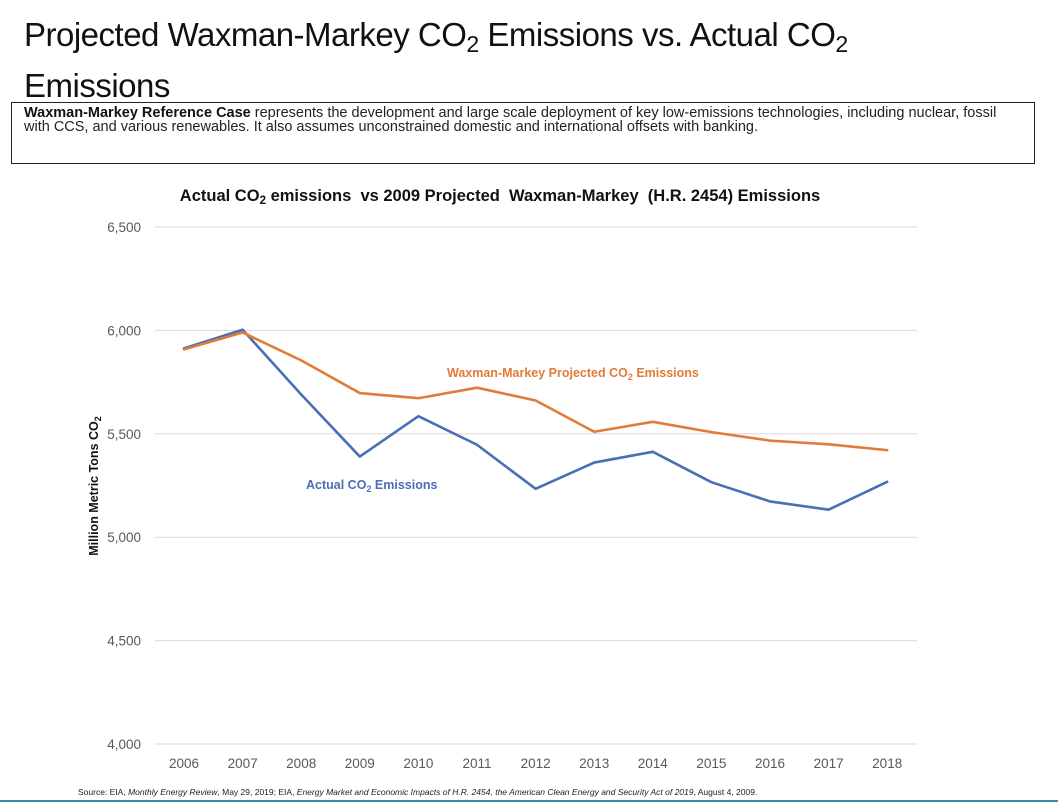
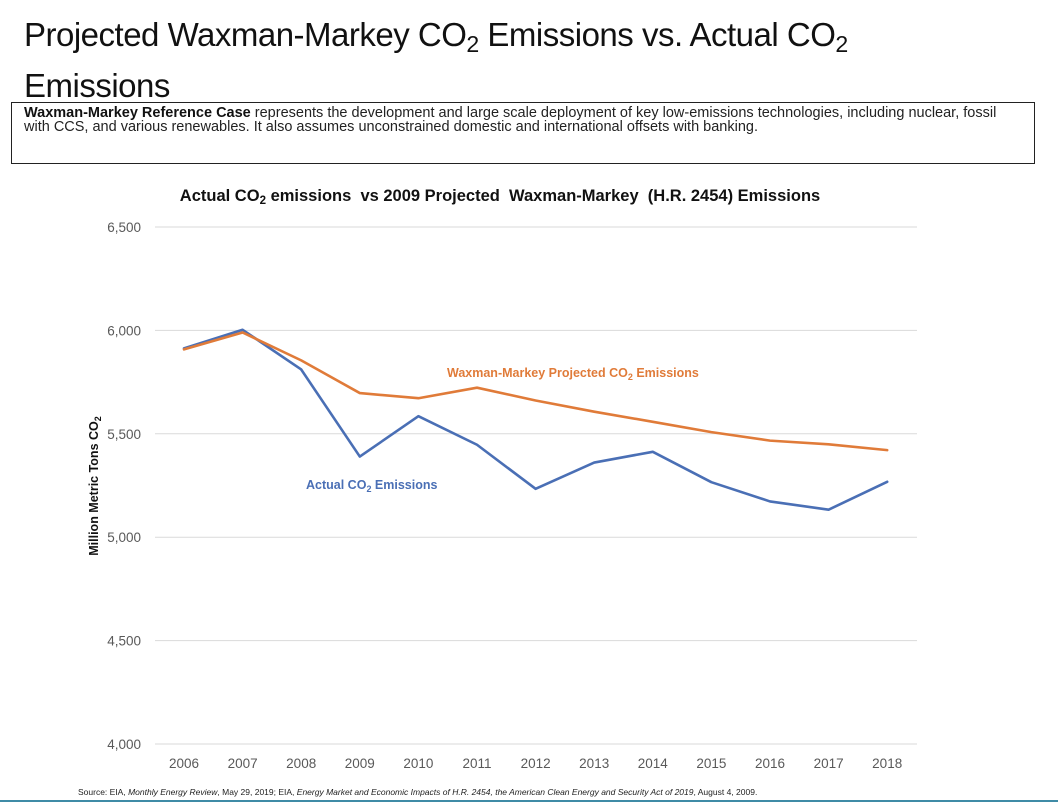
Actual CO2 Emissions/2008: 5690 -> 5810
Waxman-Markey Projected CO2 Emissions/2013: 5510 -> 5610
